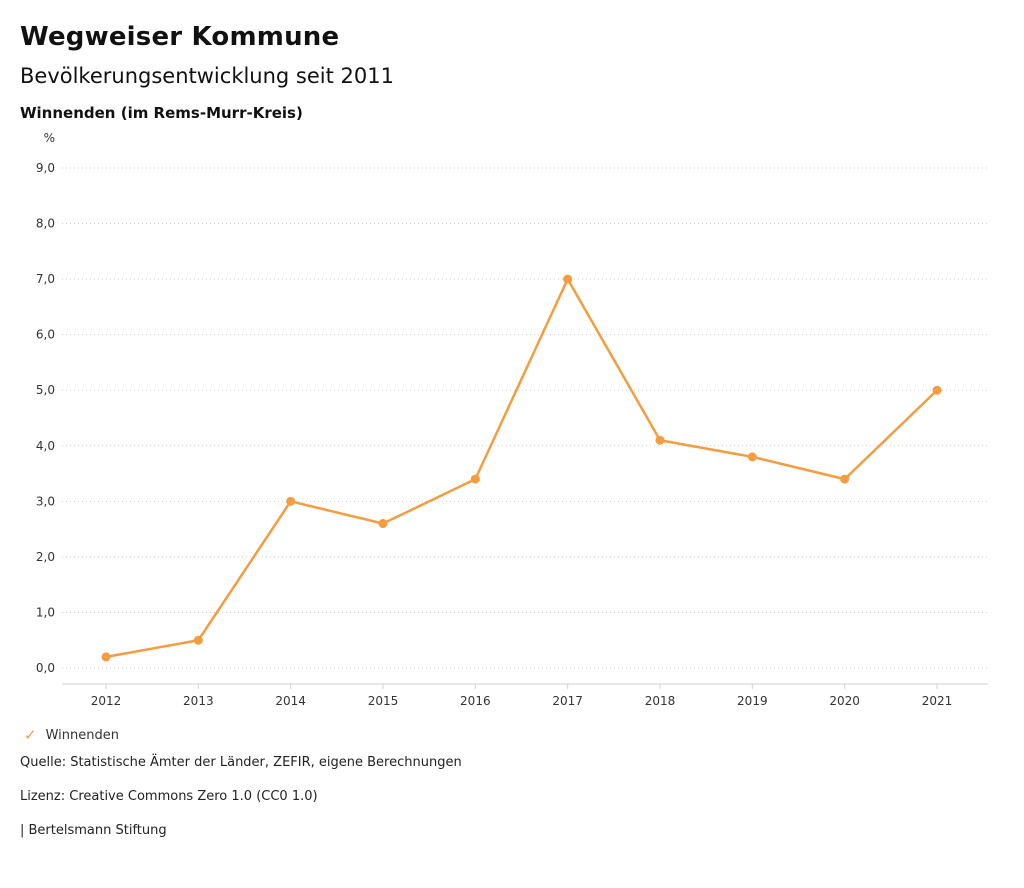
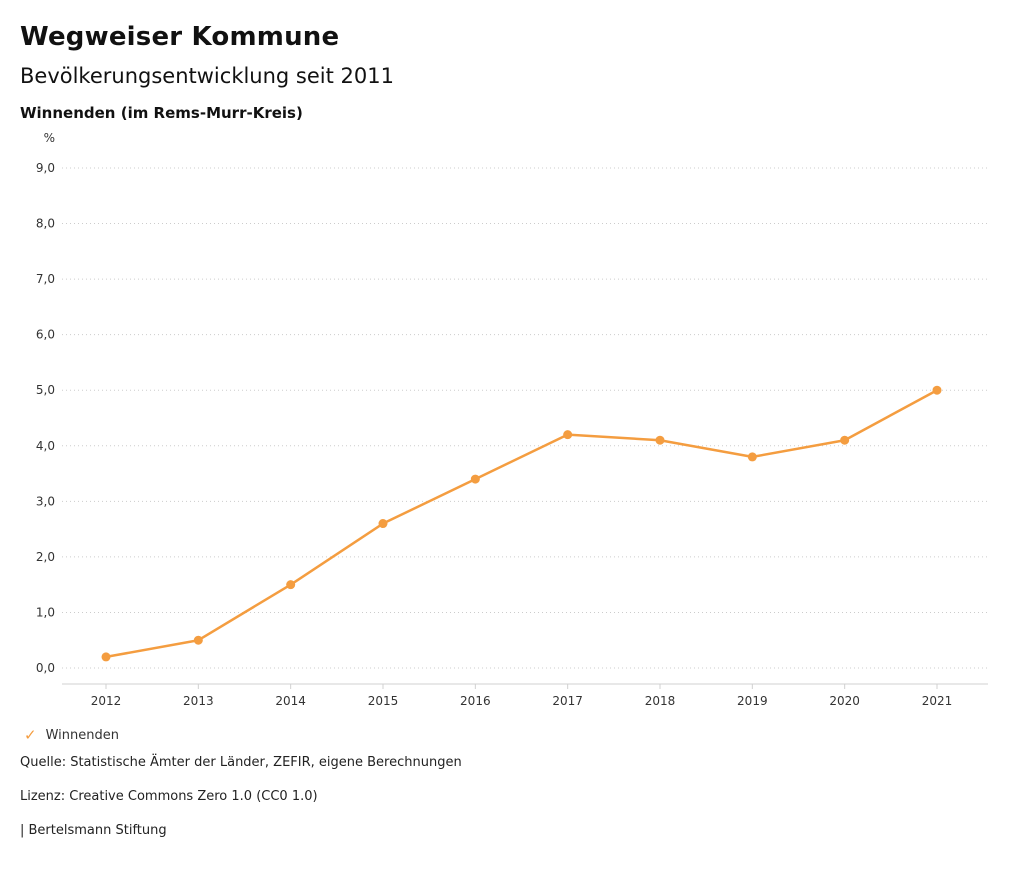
2014: 3,0 -> 1,5
2017: 7,0 -> 4,2
2020: 3,4 -> 4,1
